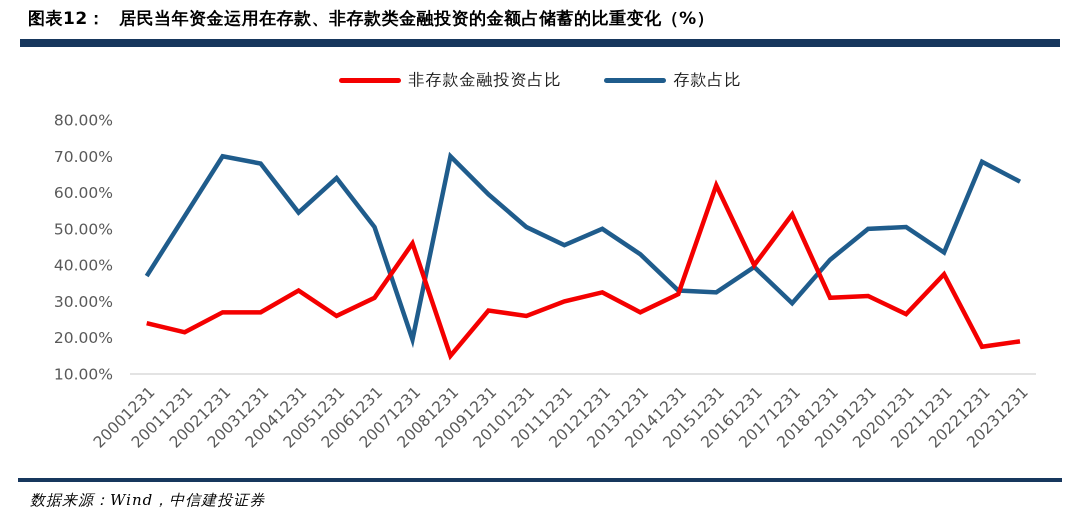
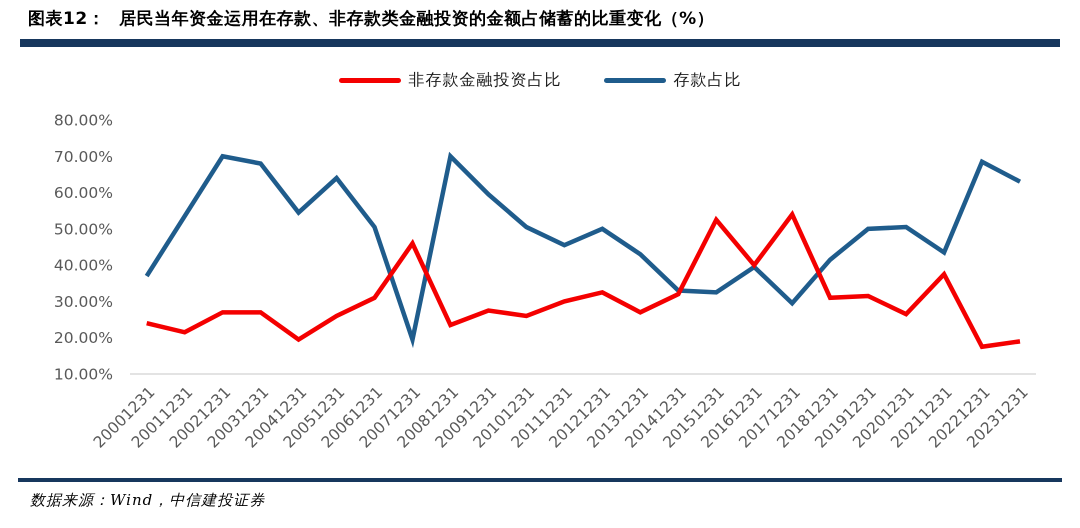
非存款金融投资占比/20041231: 33% -> 20%
非存款金融投资占比/20081231: 15% -> 24%
非存款金融投资占比/20151231: 62% -> 52%
